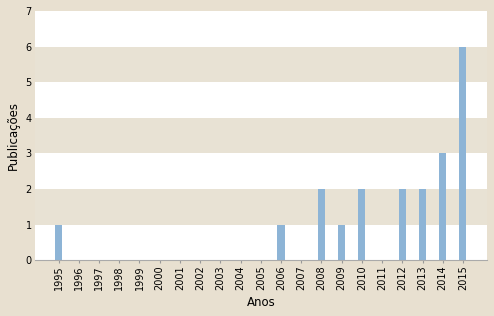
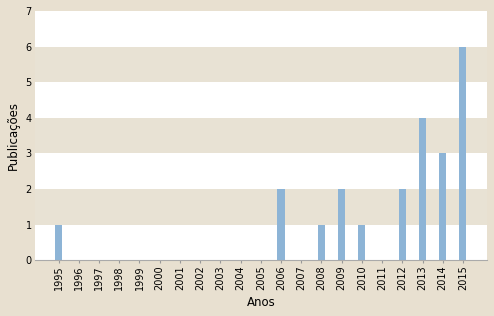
2006: 1 -> 2
2008: 2 -> 1
2009: 1 -> 2
2010: 2 -> 1
2013: 2 -> 4
